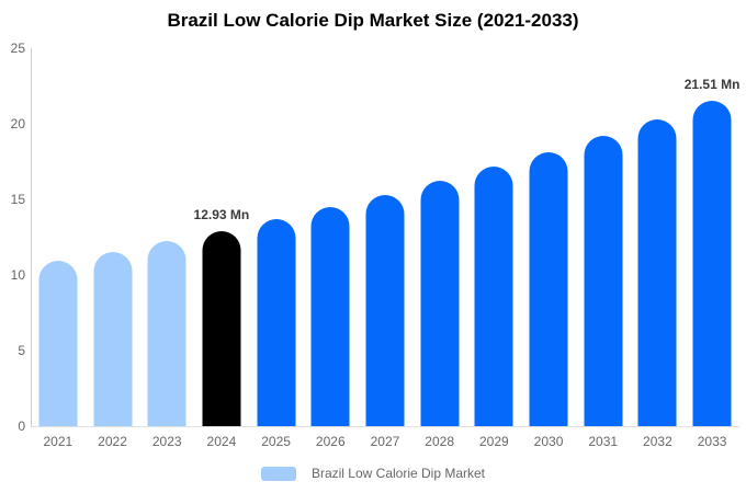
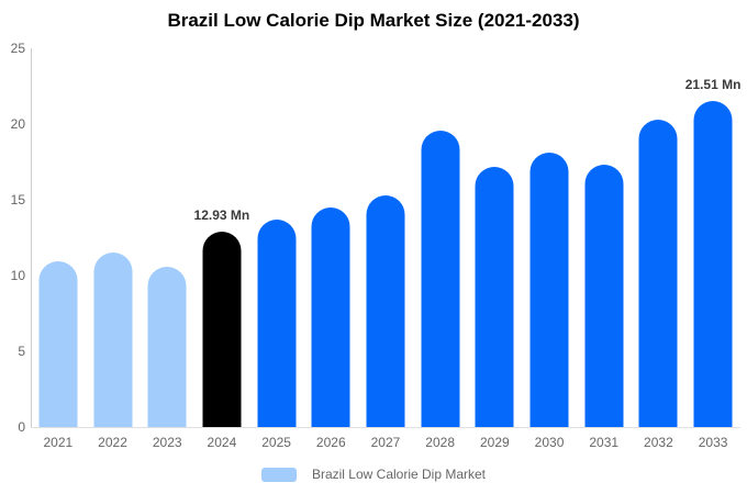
2023: 12.2 -> 10.6
2028: 16.2 -> 19.6
2031: 19.2 -> 17.3
